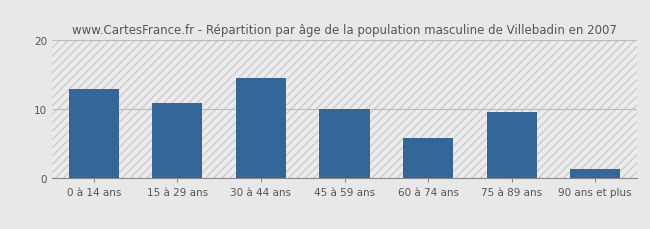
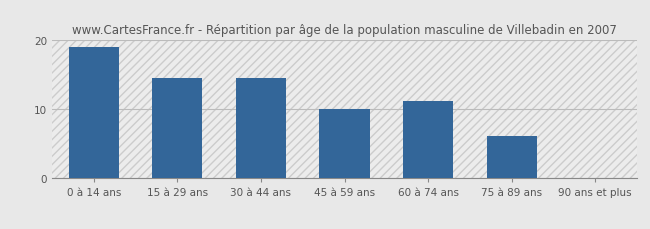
0 à 14 ans: 13.0 -> 19.0
15 à 29 ans: 11.0 -> 14.5
60 à 74 ans: 5.8 -> 11.2
75 à 89 ans: 9.6 -> 6.2
90 ans et plus: 1.4 -> 0.1
